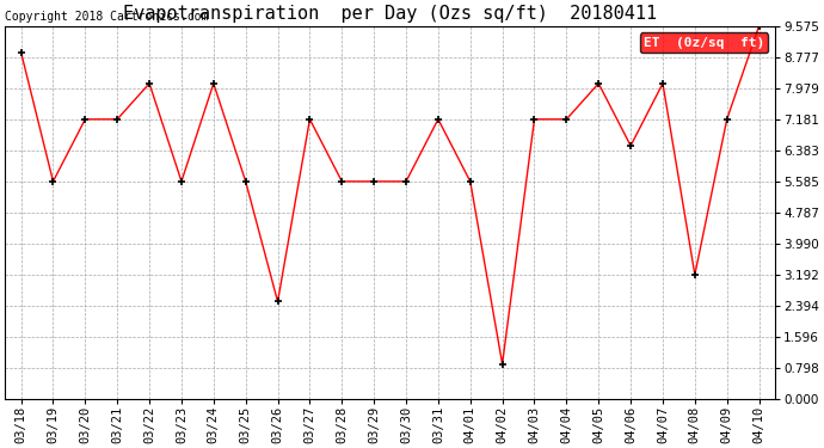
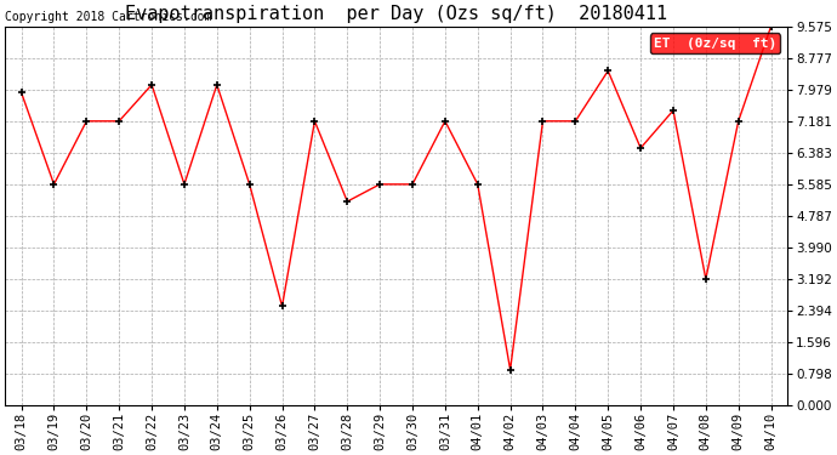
03/18: 8.90 -> 7.90
03/28: 5.58 -> 5.15
04/05: 8.10 -> 8.45
04/07: 8.10 -> 7.45
